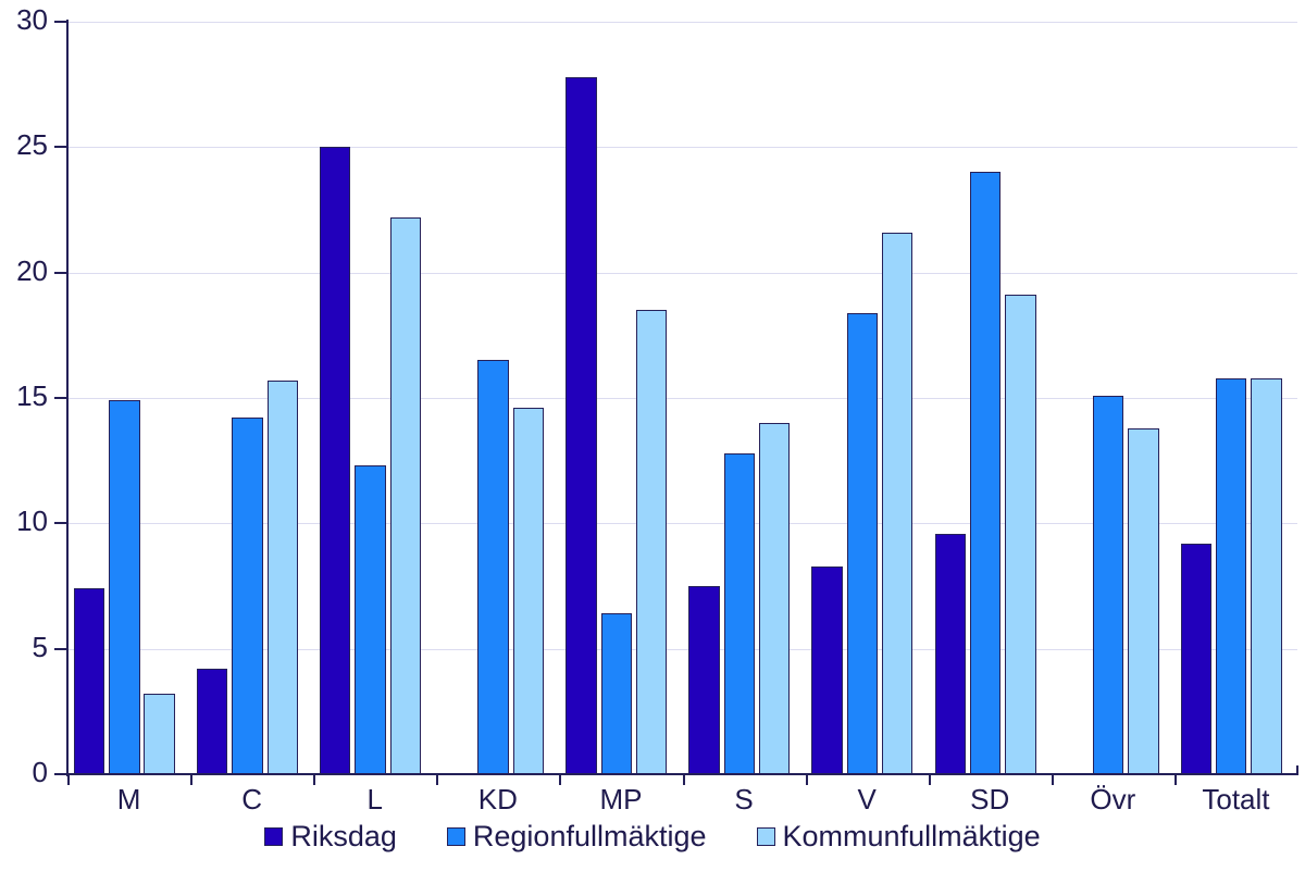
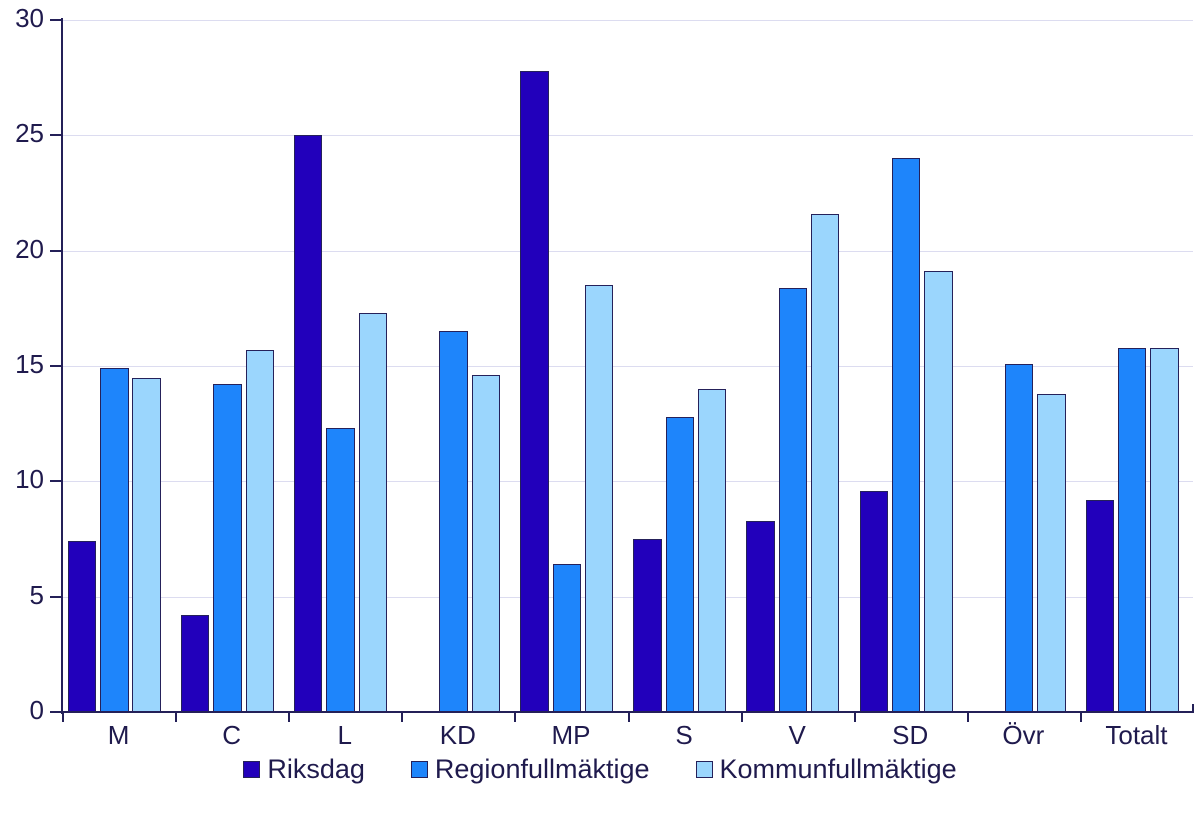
Kommunfullmäktige/M: 3.2 -> 14.5
Kommunfullmäktige/L: 22.2 -> 17.3
